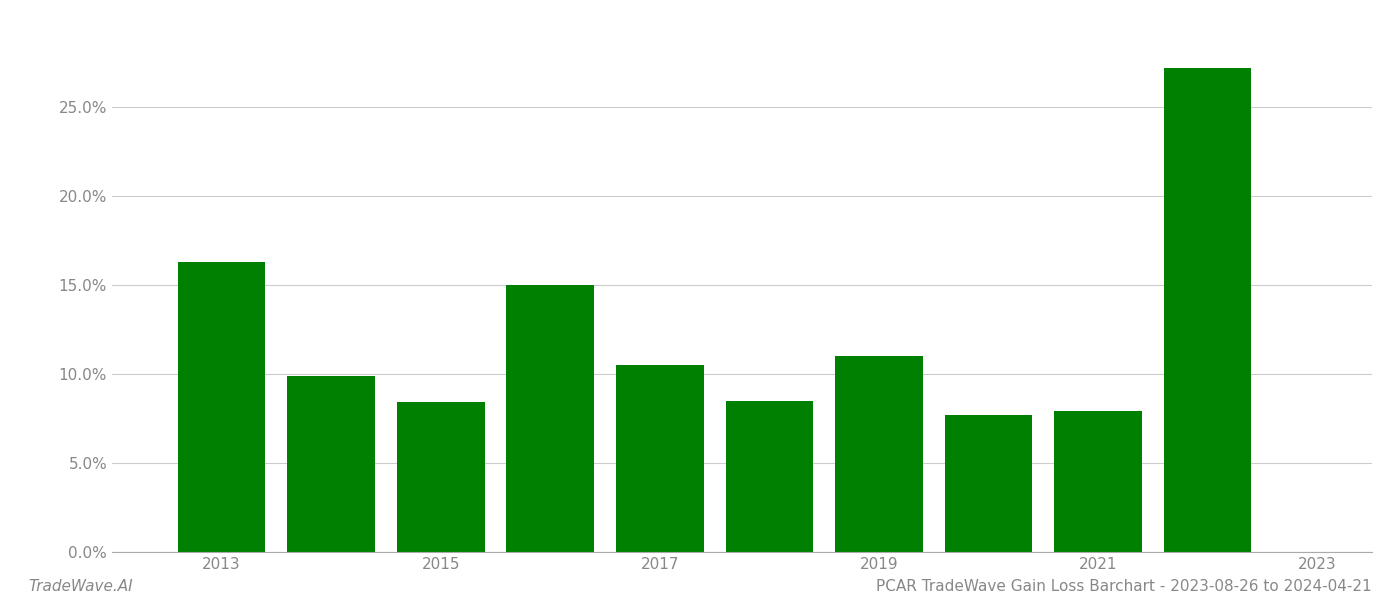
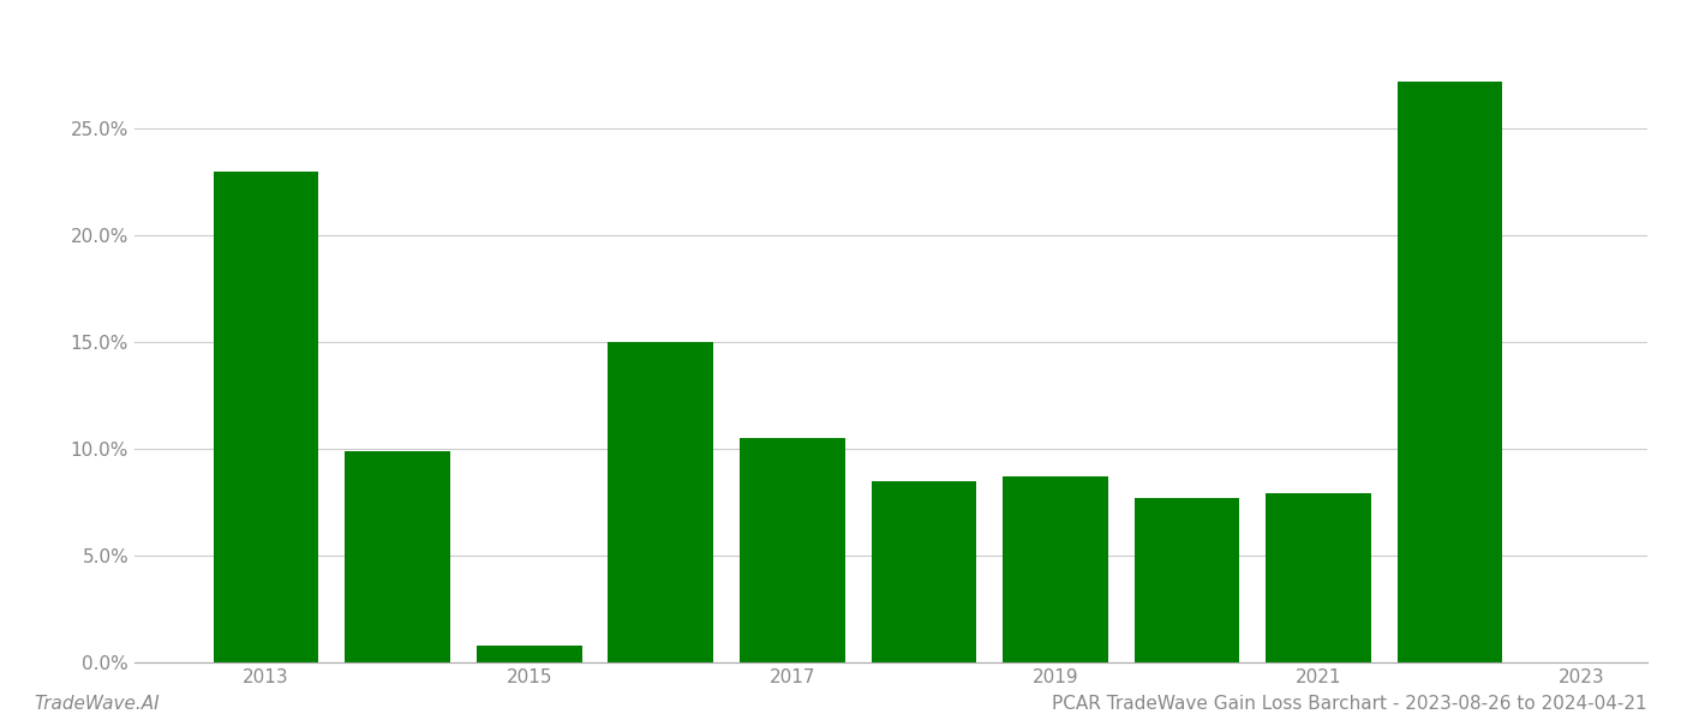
2013: 16.3% -> 23.0%
2015: 8.4% -> 0.8%
2019: 11.0% -> 8.7%
